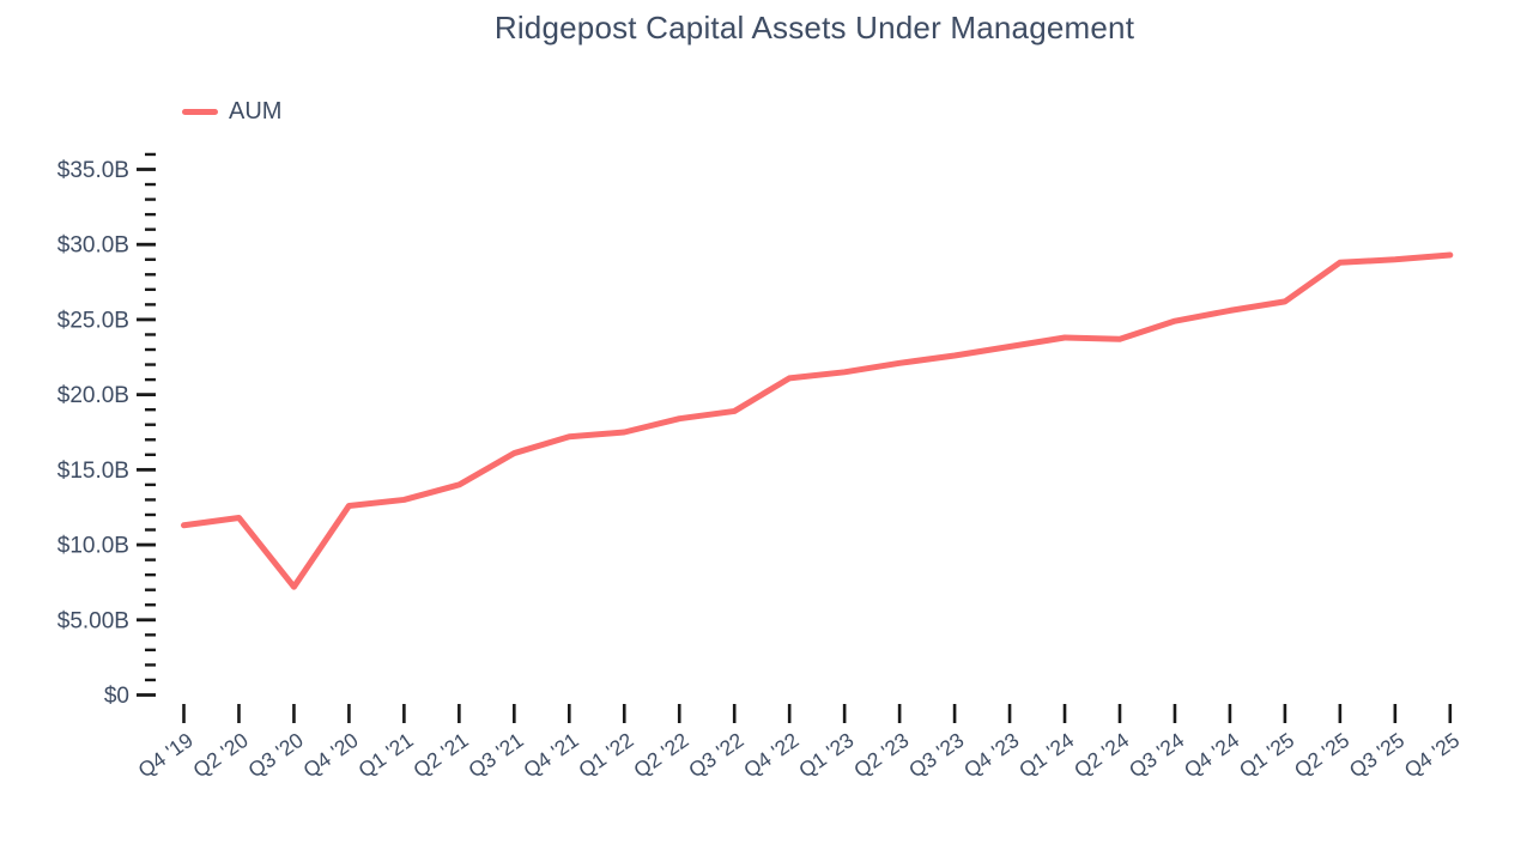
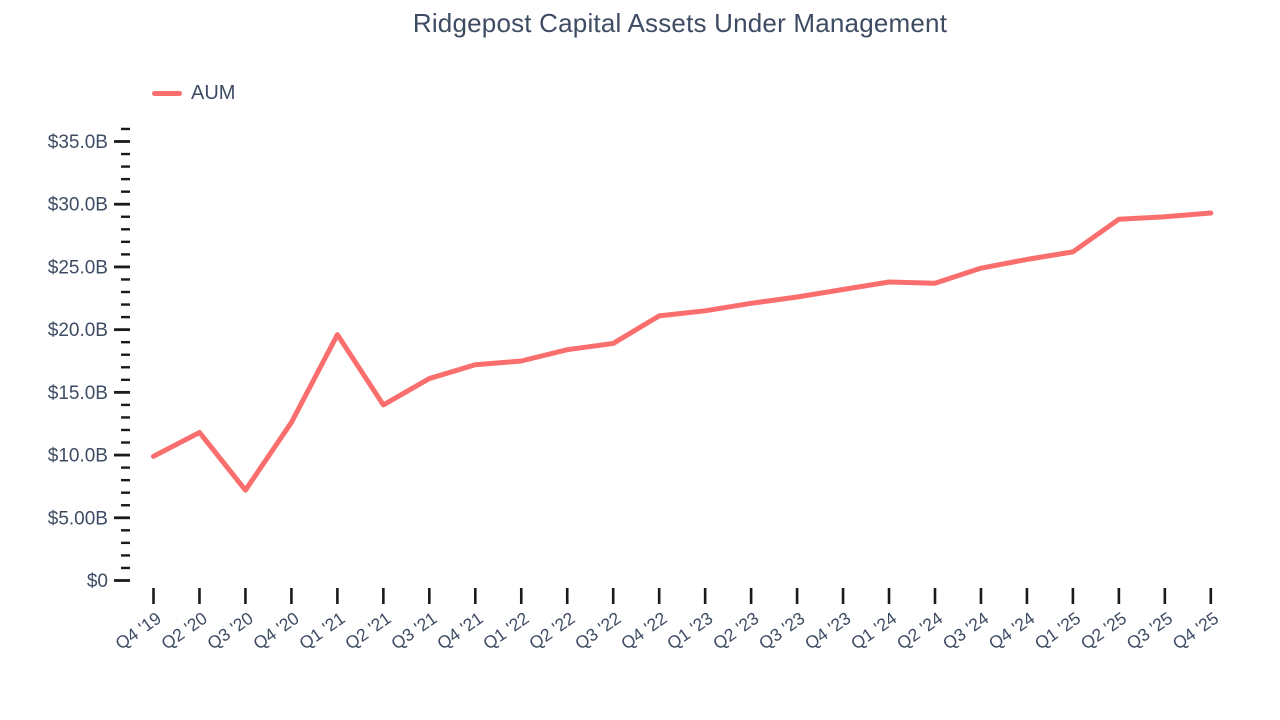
Q4 '19: $11.3B -> $9.9B
Q1 '21: $13.0B -> $19.6B
